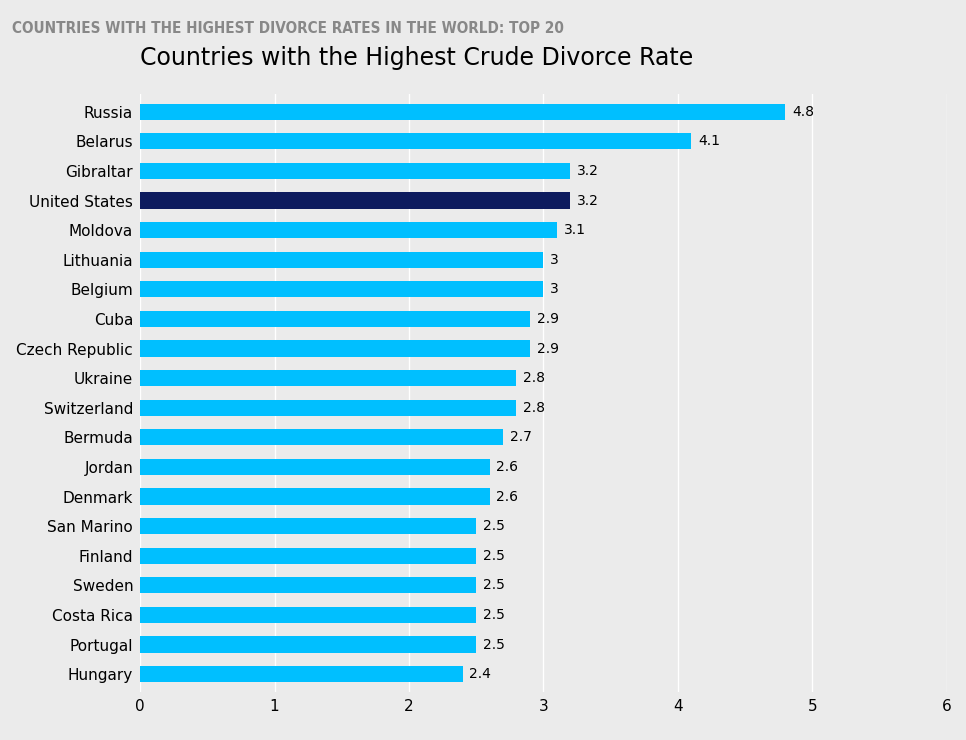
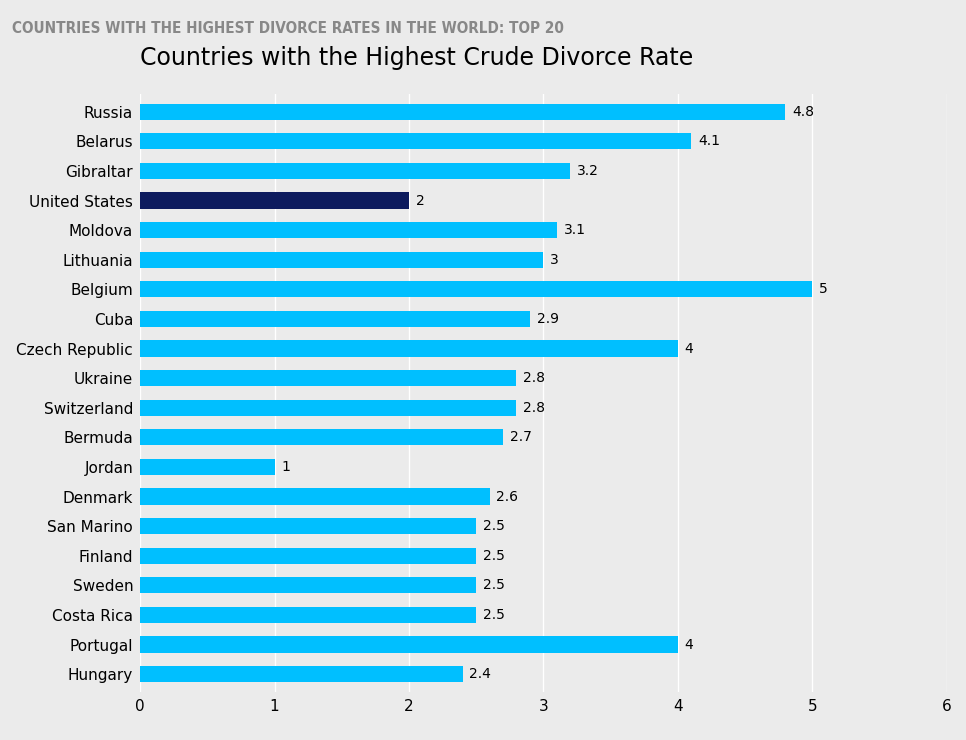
United States: 3.2 -> 2
Belgium: 3 -> 5
Czech Republic: 2.9 -> 4
Jordan: 2.6 -> 1
Portugal: 2.5 -> 4
